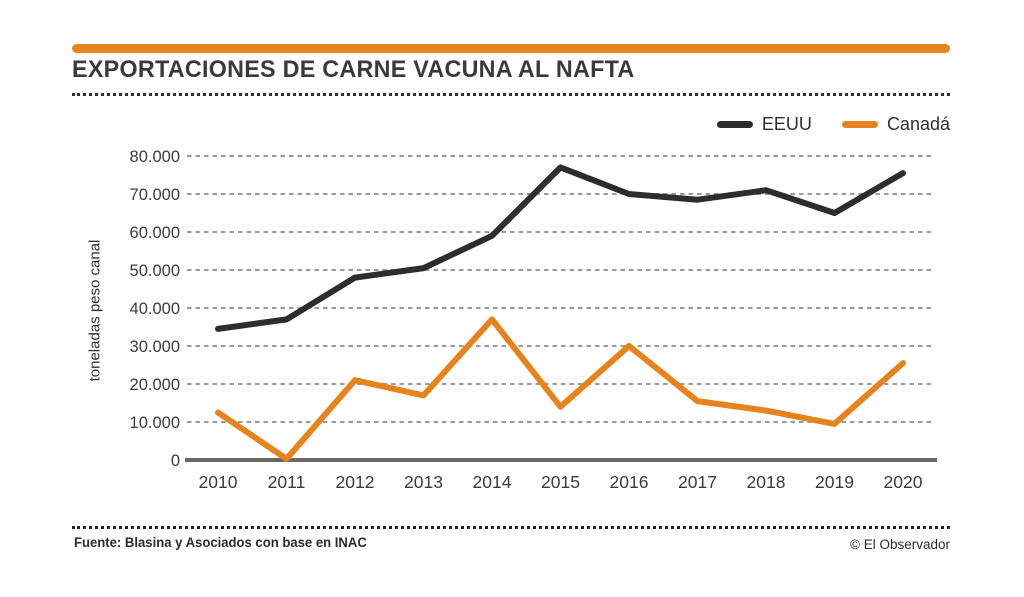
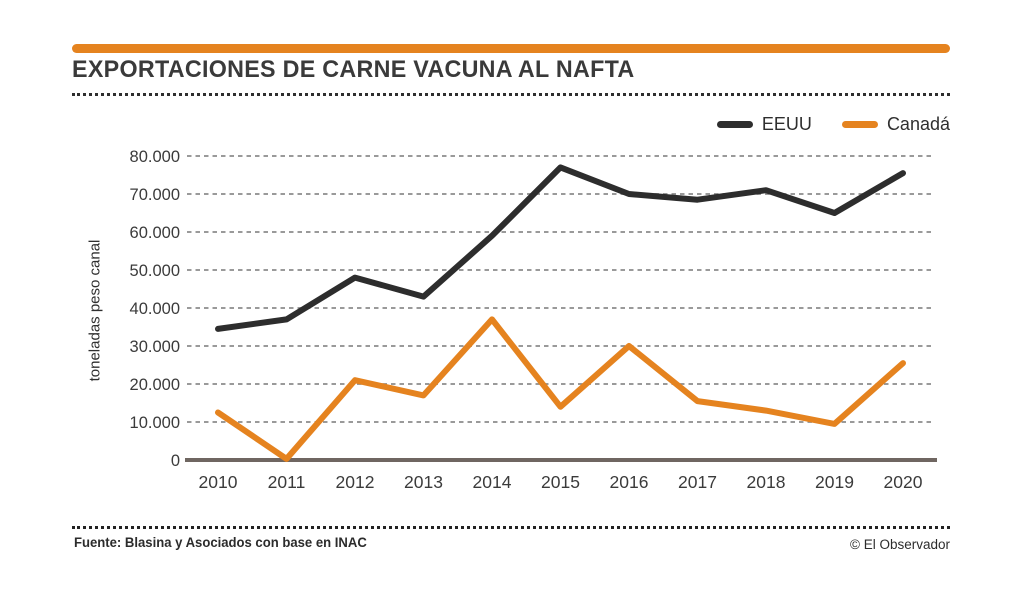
EEUU/2013: 50000 -> 43000
